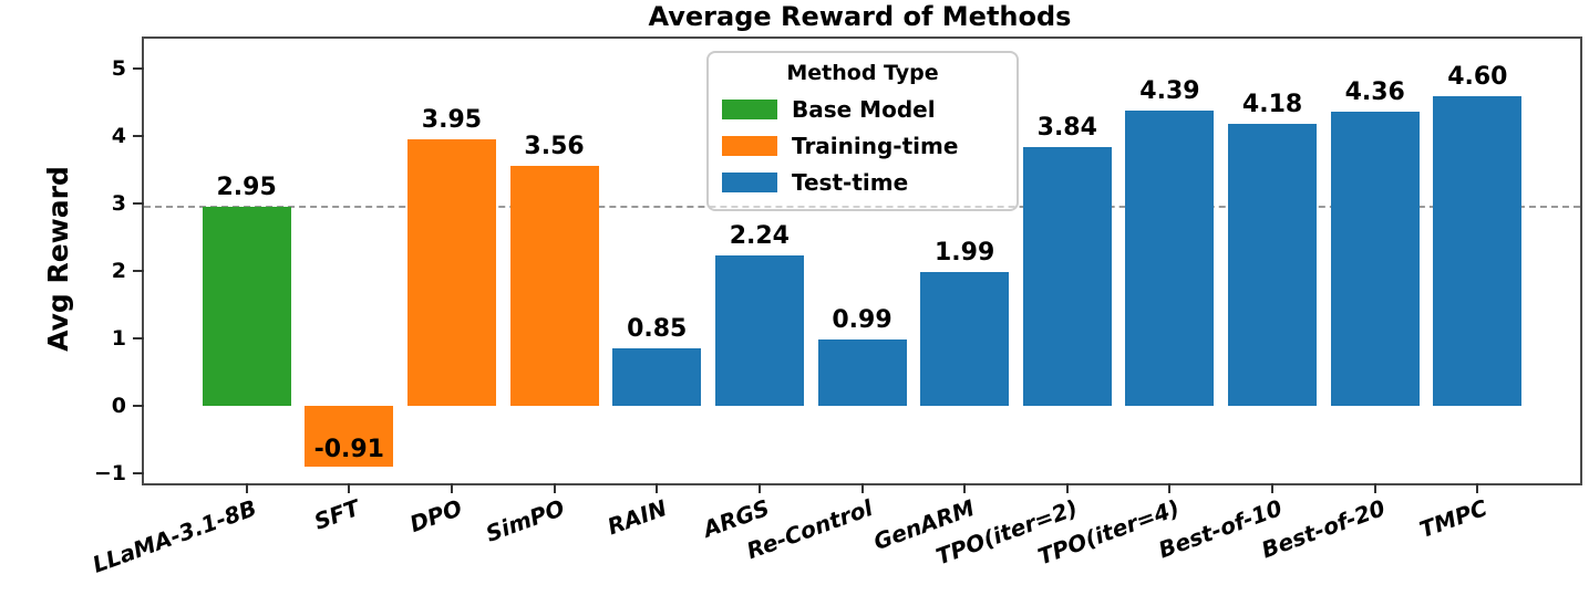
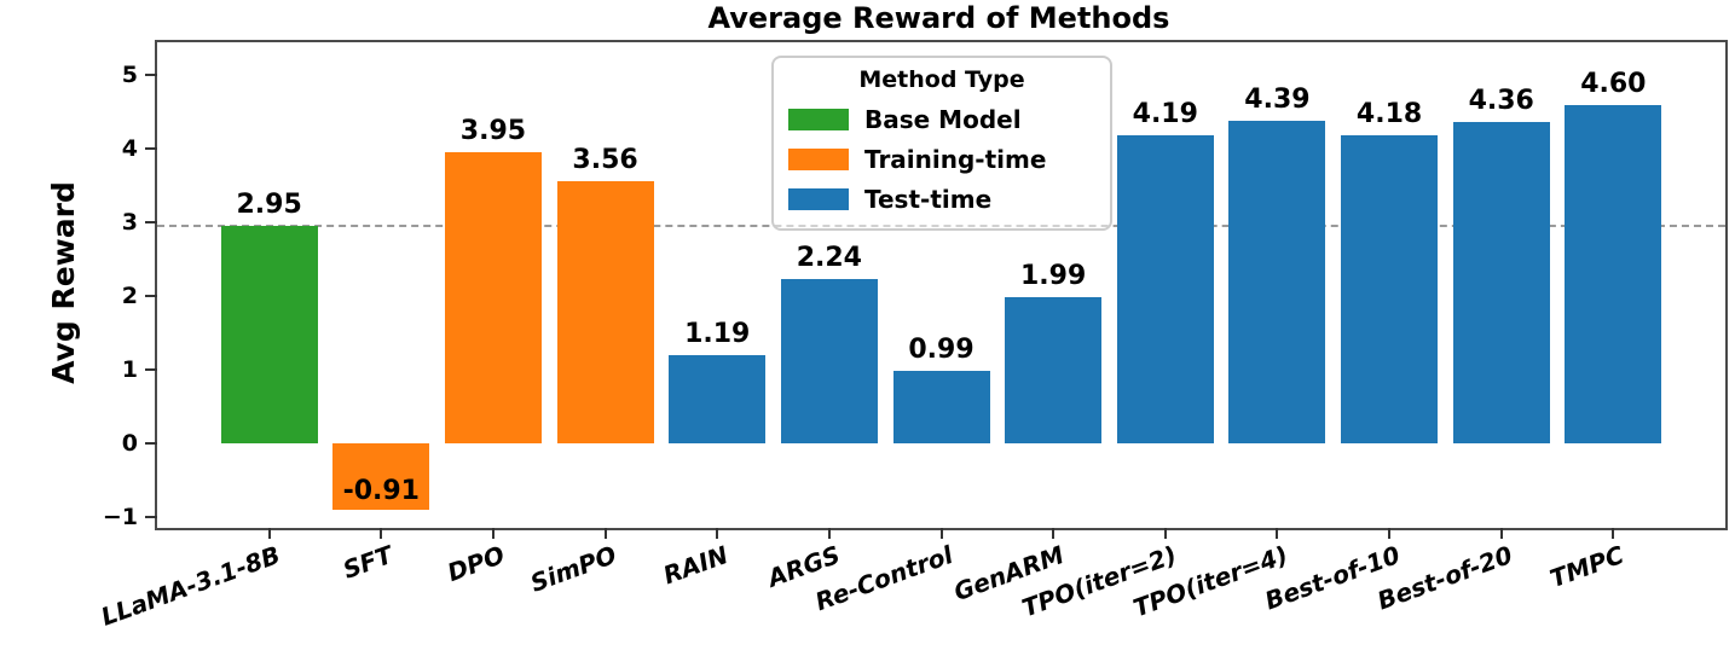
RAIN: 0.85 -> 1.19
TPO(iter=2): 3.84 -> 4.19
